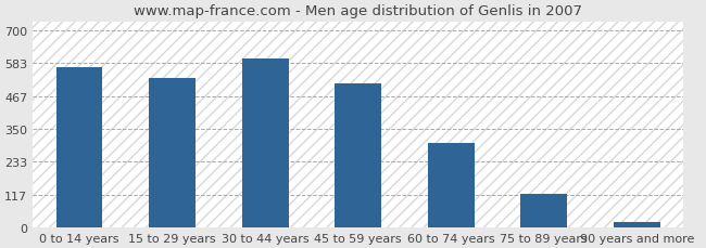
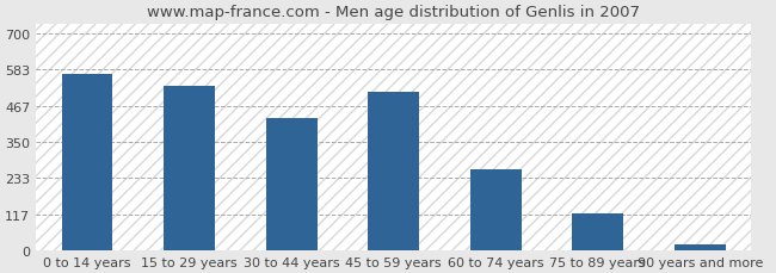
30 to 44 years: 600 -> 425
60 to 74 years: 300 -> 260
